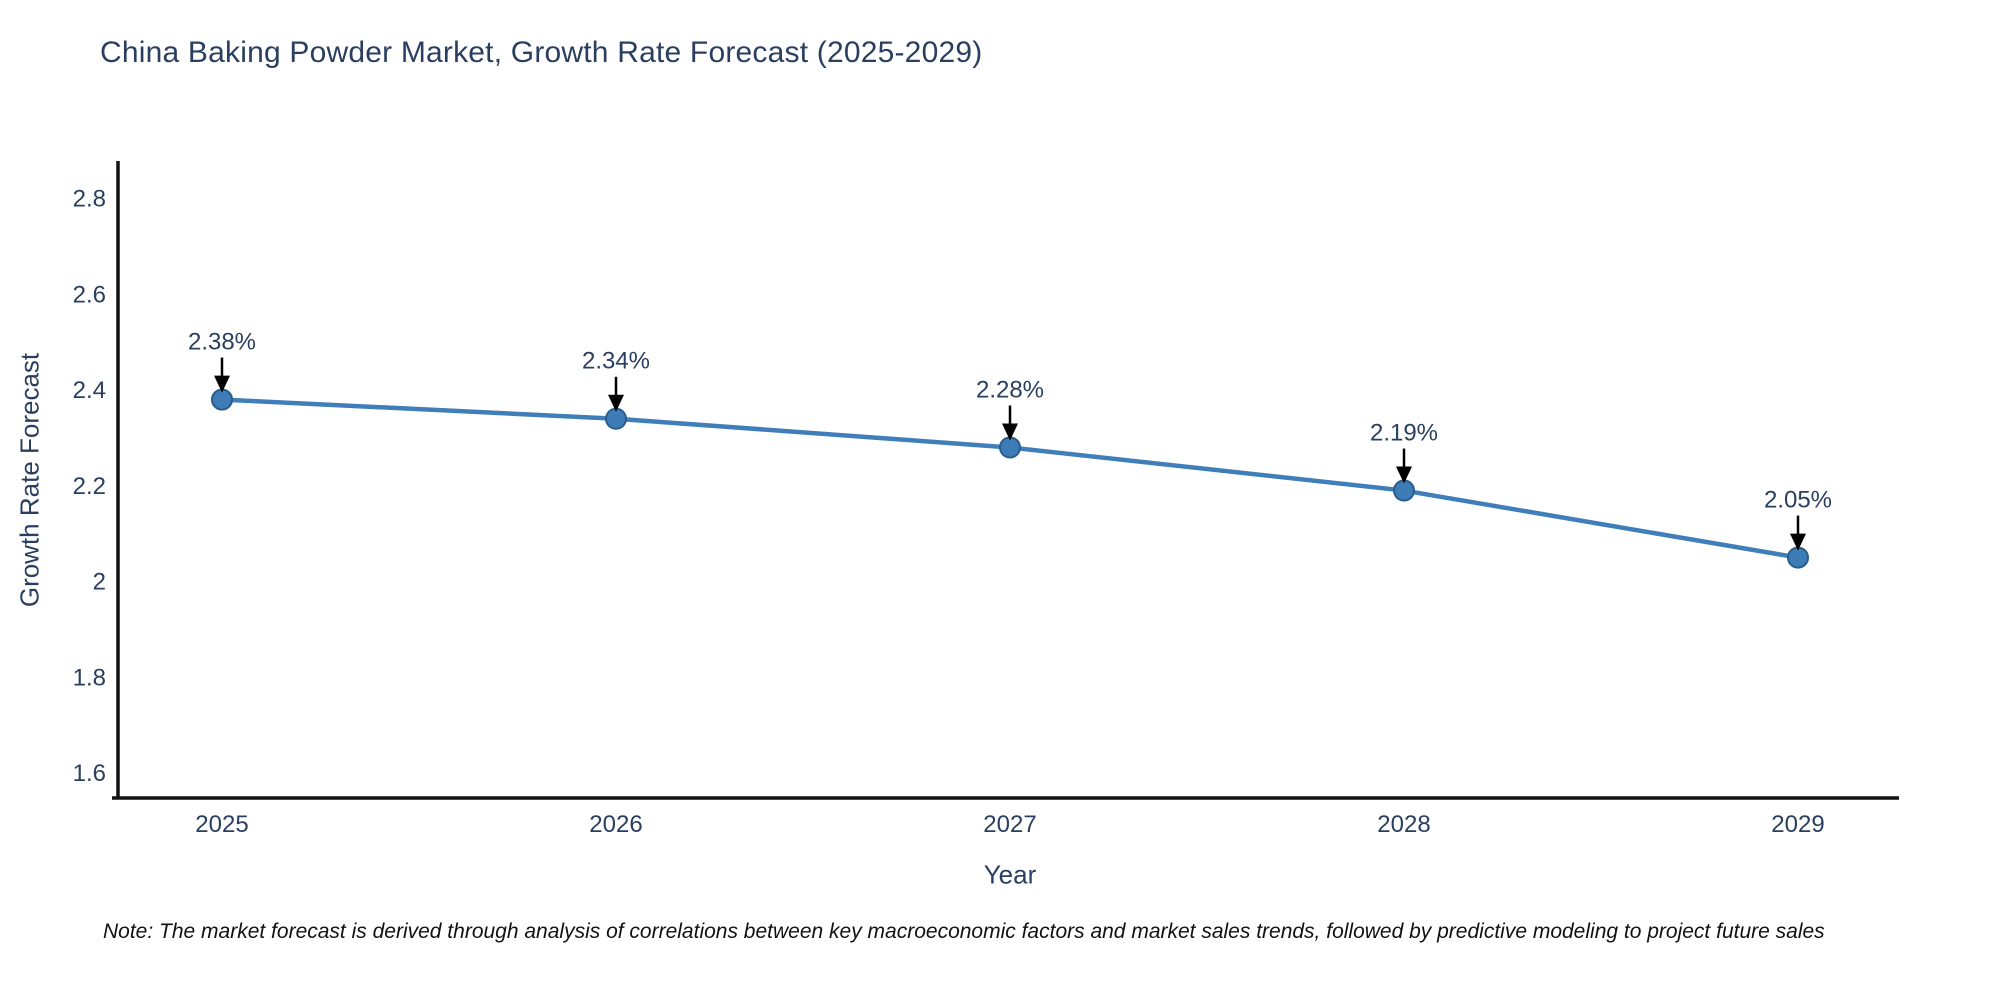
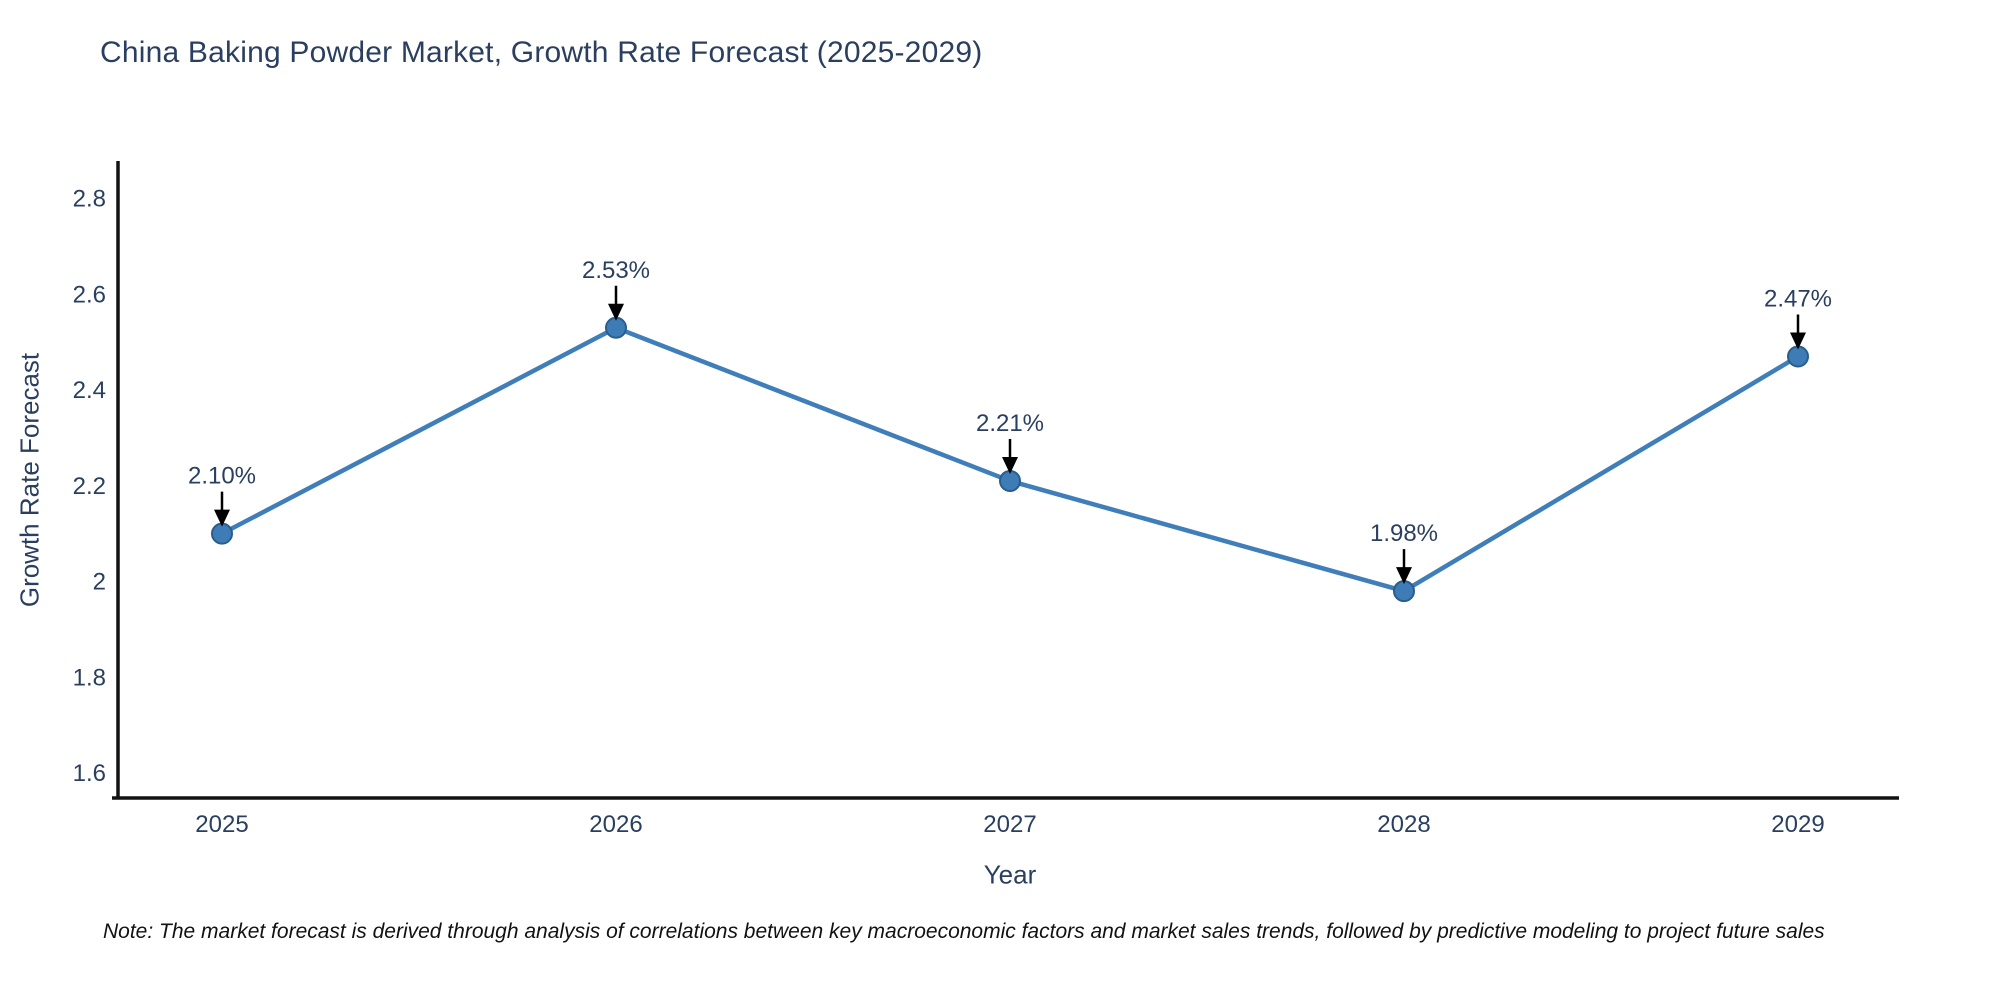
2025: 2.38% -> 2.10%
2026: 2.34% -> 2.53%
2027: 2.28% -> 2.21%
2028: 2.19% -> 1.98%
2029: 2.05% -> 2.47%
